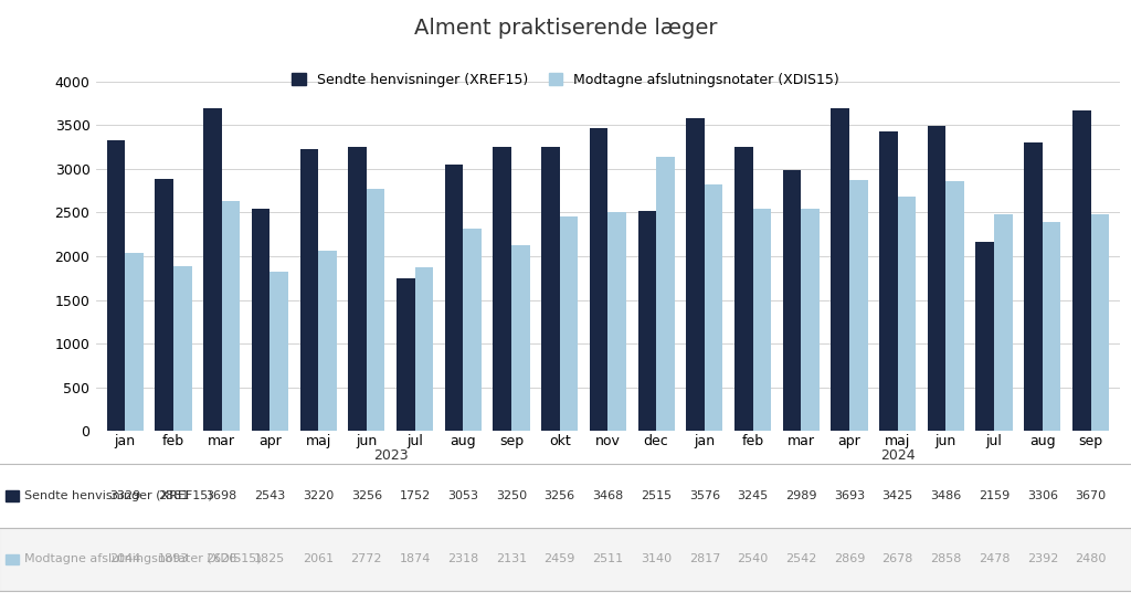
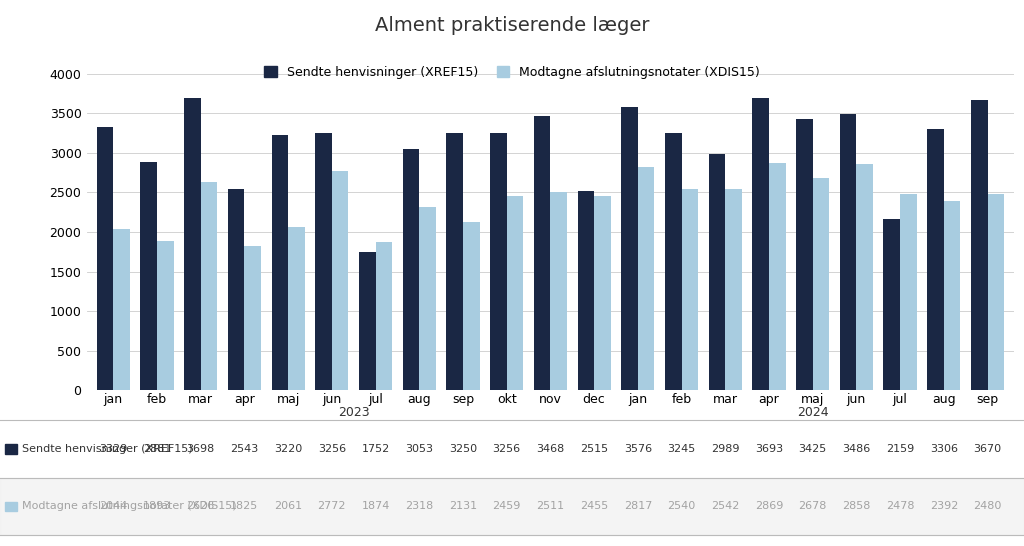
Modtagne afslutningsnotater (XDIS15)/dec: 3140 -> 2460
